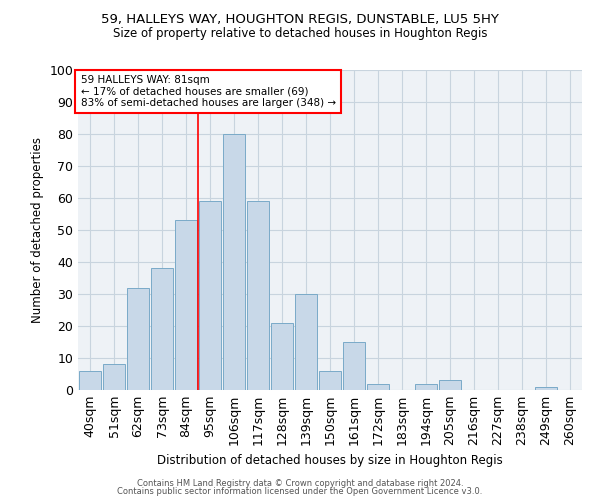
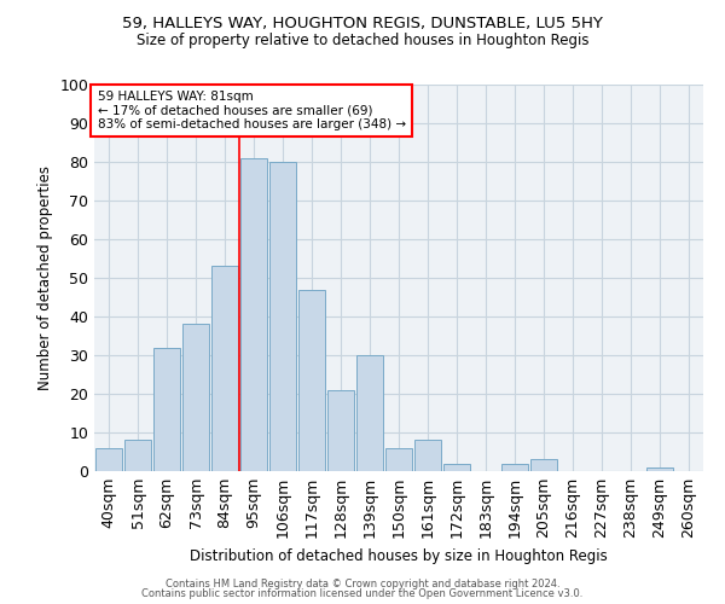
95sqm: 59 -> 81
117sqm: 59 -> 47
161sqm: 15 -> 8
